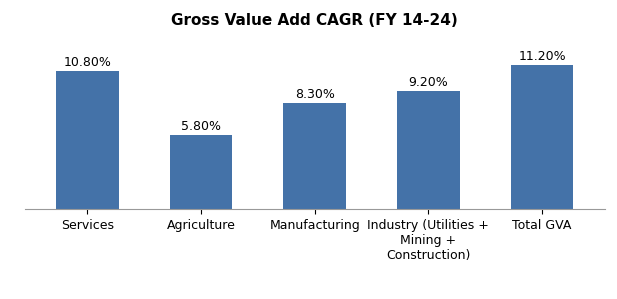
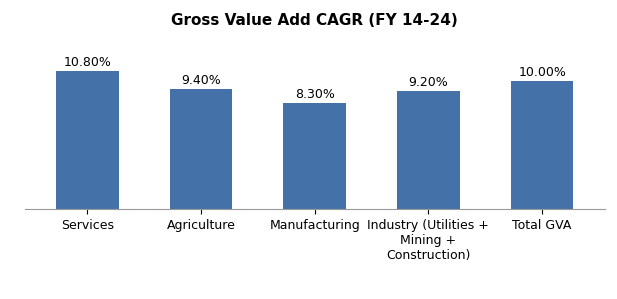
Agriculture: 5.80% -> 9.40%
Total GVA: 11.20% -> 10.00%
